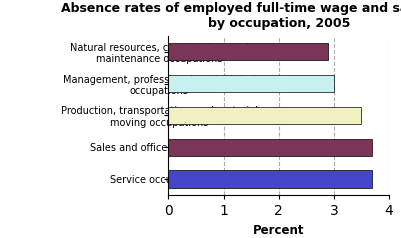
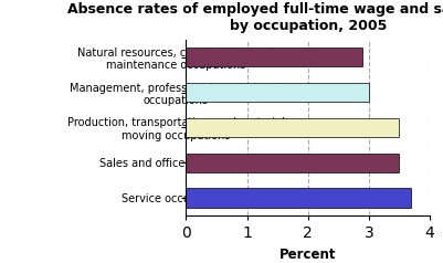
Sales and office occupations: 3.7 -> 3.5
